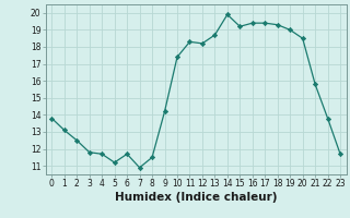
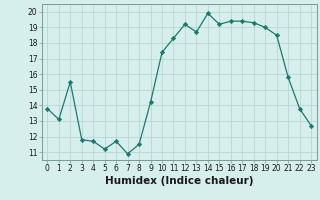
2: 12.5 -> 15.5
12: 18.2 -> 19.2
23: 11.7 -> 12.7
